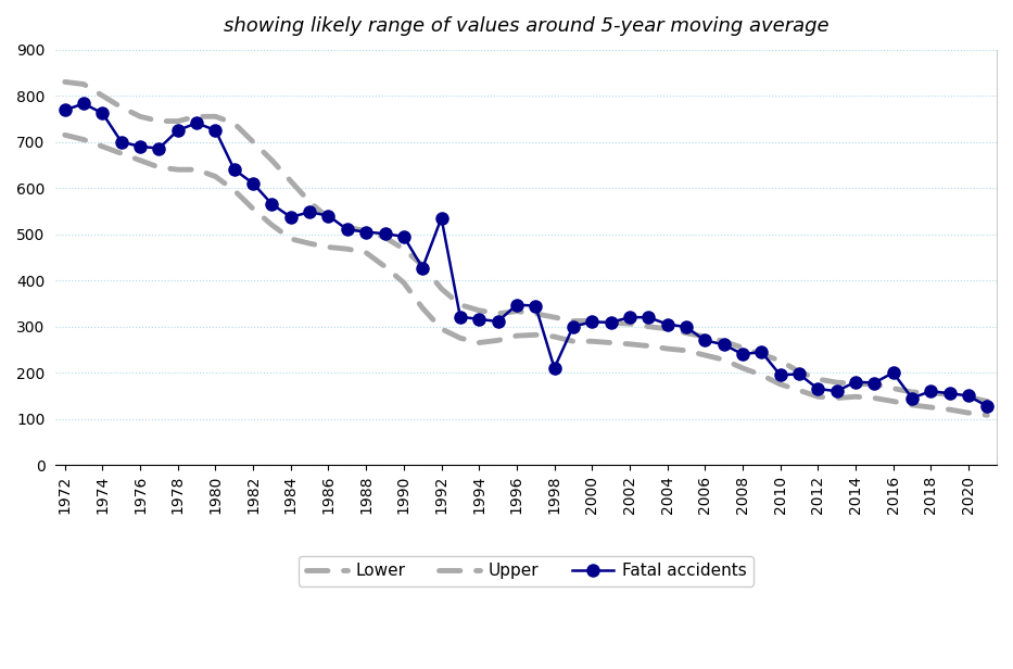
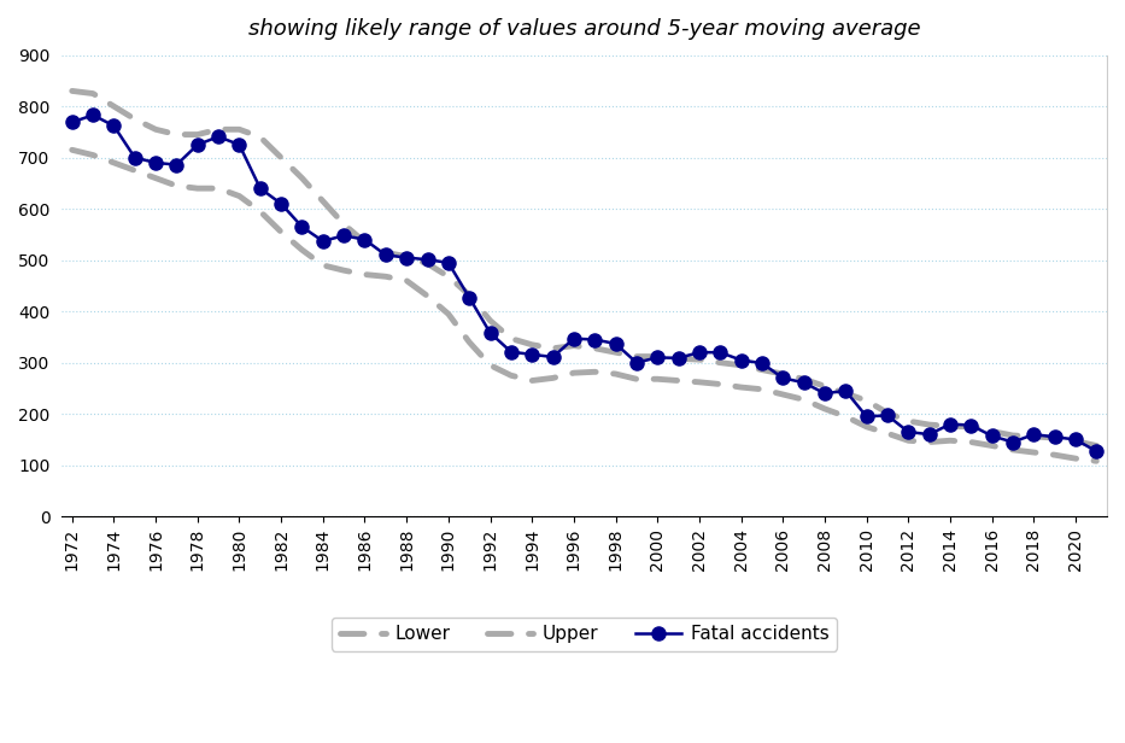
Fatal accidents/1992: 535 -> 358
Fatal accidents/1998: 210 -> 337
Fatal accidents/2016: 200 -> 157
